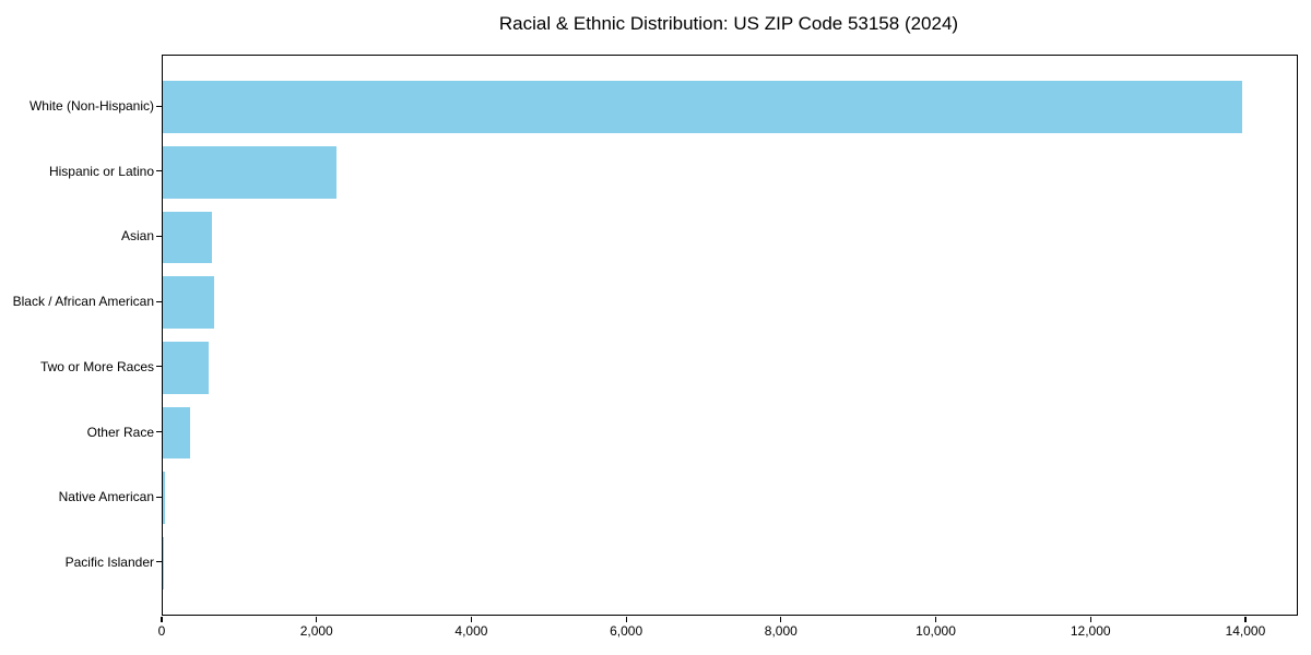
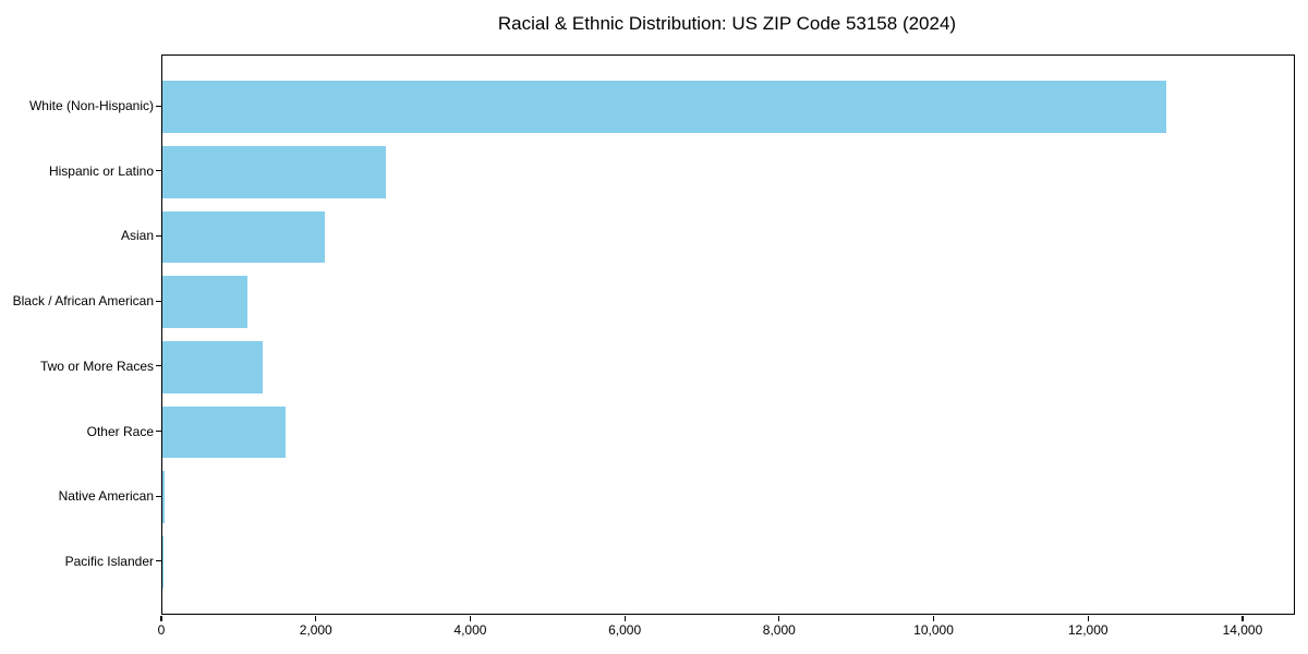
White (Non-Hispanic): 14000 -> 13000
Hispanic or Latino: 2200 -> 2900
Asian: 600 -> 2100
Black / African American: 700 -> 1100
Two or More Races: 600 -> 1300
Other Race: 400 -> 1600
